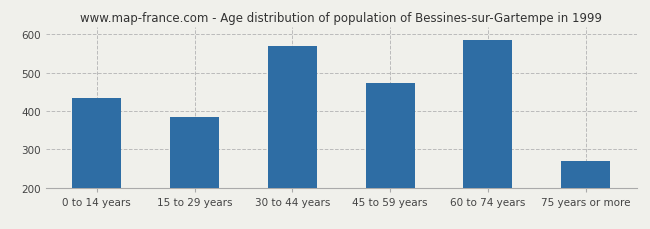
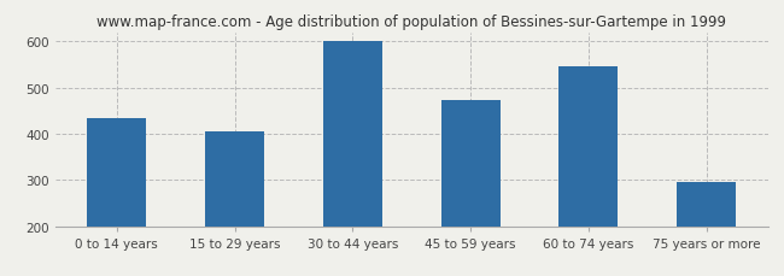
15 to 29 years: 385 -> 405
30 to 44 years: 570 -> 600
60 to 74 years: 585 -> 547
75 years or more: 270 -> 295
